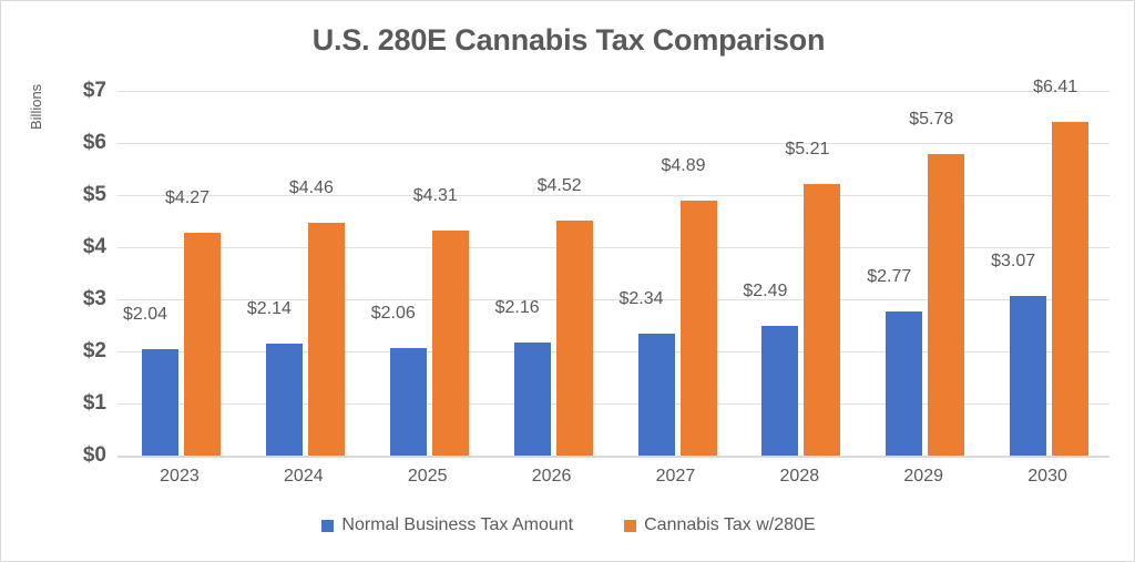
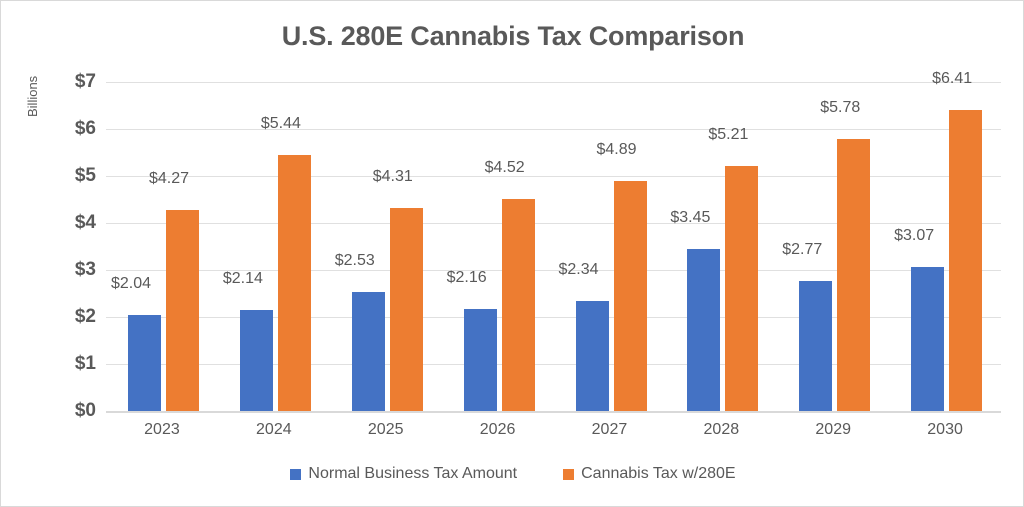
Cannabis Tax w/280E/2024: $4.46 -> $5.44
Normal Business Tax Amount/2025: $2.06 -> $2.53
Normal Business Tax Amount/2028: $2.49 -> $3.45
